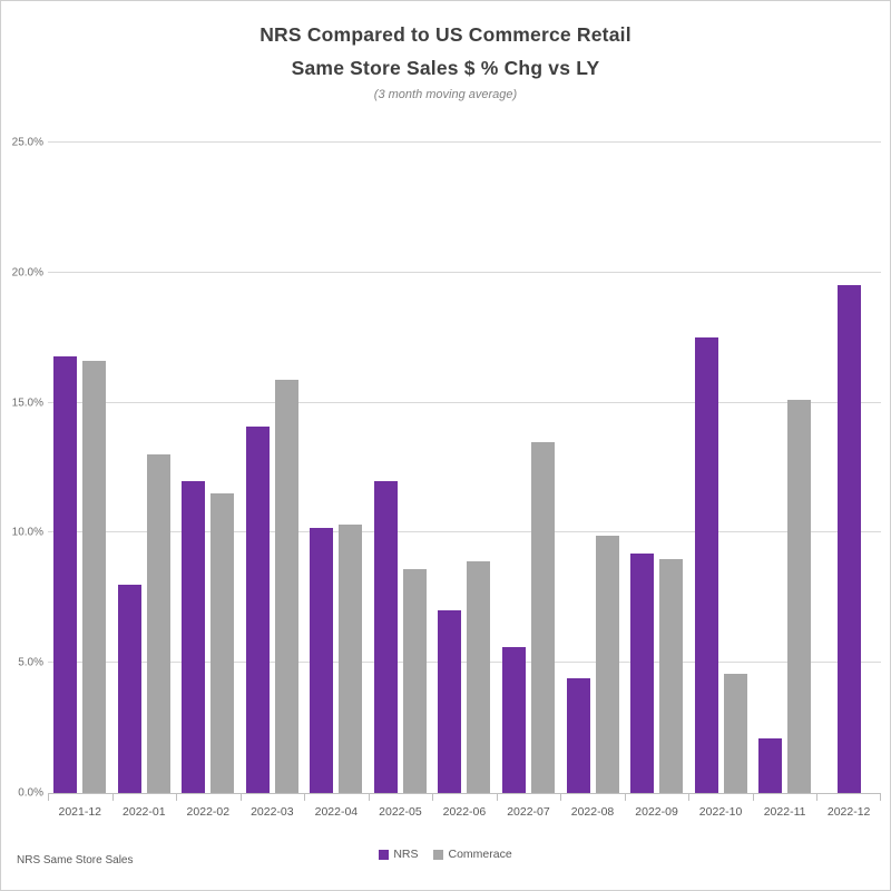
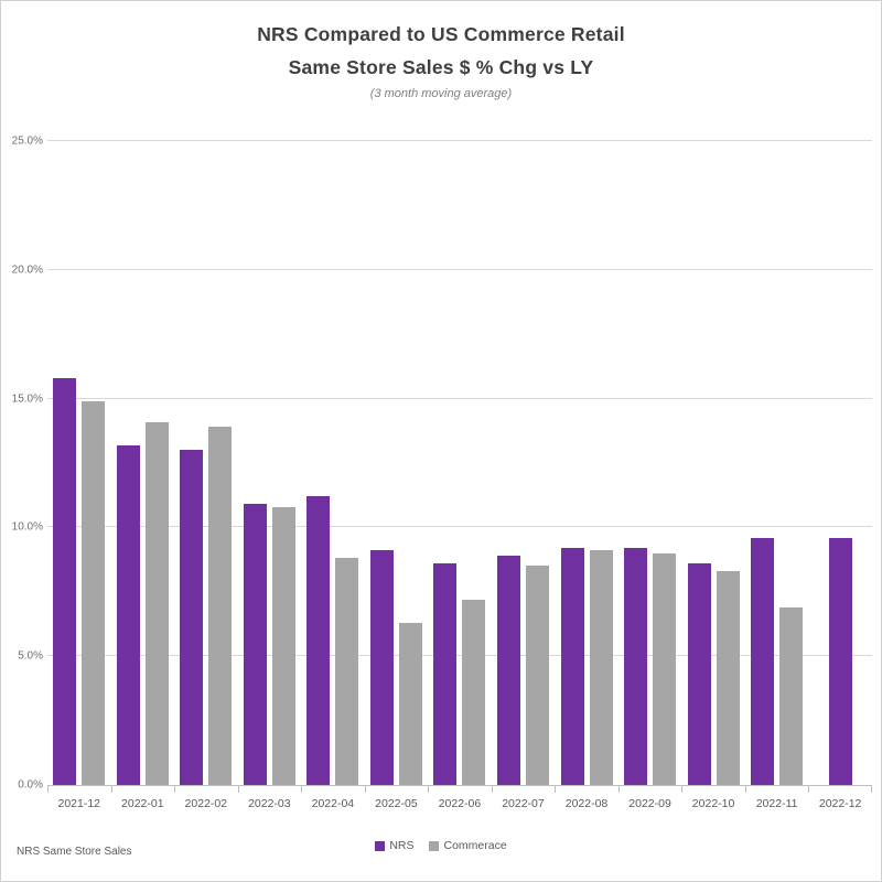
NRS/2021-12: 16.8% -> 15.8%
Commerace/2021-12: 16.6% -> 14.9%
NRS/2022-01: 8.0% -> 13.2%
Commerace/2022-01: 13.0% -> 14.1%
NRS/2022-02: 12.0% -> 13.0%
Commerace/2022-02: 11.5% -> 13.9%
NRS/2022-03: 14.1% -> 10.9%
Commerace/2022-03: 15.9% -> 10.8%
NRS/2022-04: 10.2% -> 11.2%
Commerace/2022-04: 10.3% -> 8.8%
NRS/2022-05: 12.0% -> 9.1%
Commerace/2022-05: 8.6% -> 6.3%
NRS/2022-06: 7.0% -> 8.6%
Commerace/2022-06: 8.9% -> 7.2%
NRS/2022-07: 5.6% -> 8.9%
Commerace/2022-07: 13.5% -> 8.5%
NRS/2022-08: 4.4% -> 9.2%
Commerace/2022-08: 9.9% -> 9.1%
NRS/2022-10: 17.5% -> 8.6%
Commerace/2022-10: 4.6% -> 8.3%
NRS/2022-11: 2.1% -> 9.6%
Commerace/2022-11: 15.1% -> 6.9%
NRS/2022-12: 19.5% -> 9.6%
